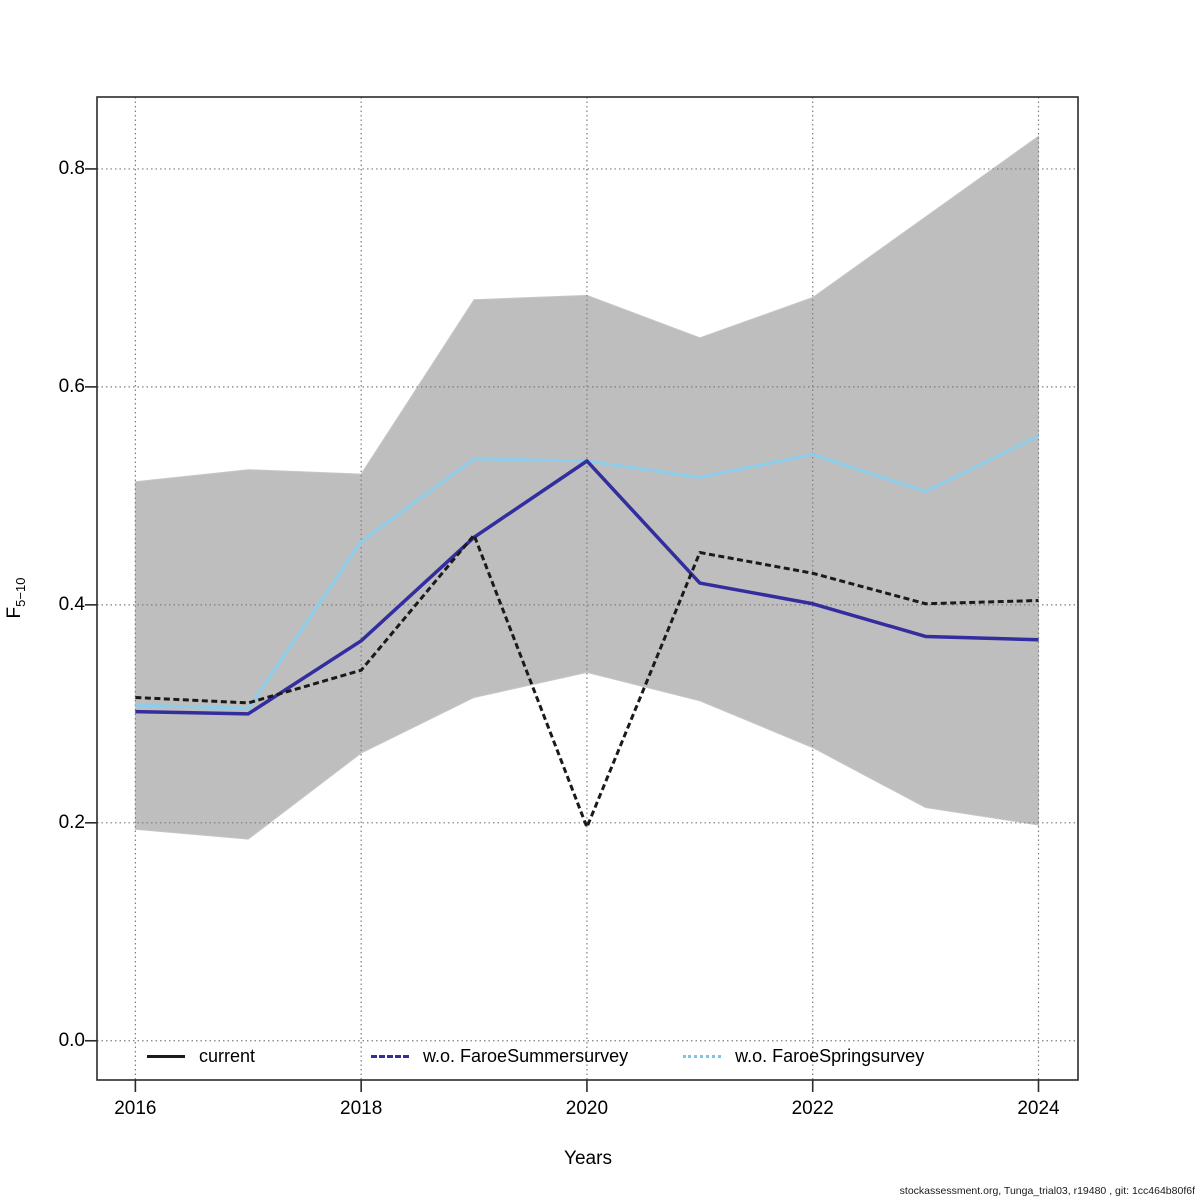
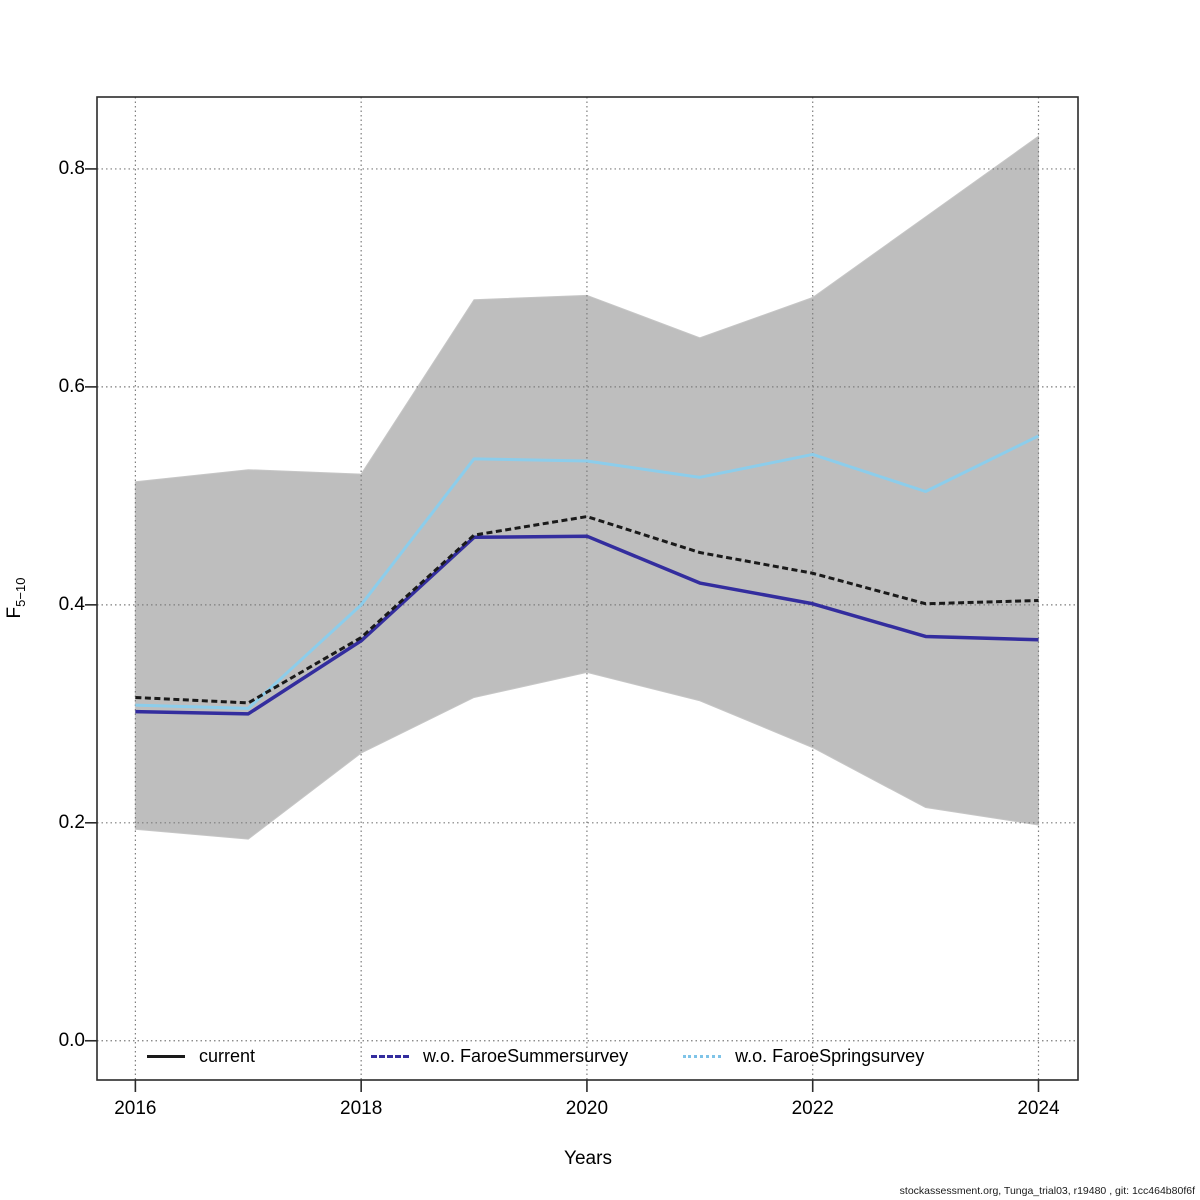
current/2018: 0.340 -> 0.370
w.o. FaroeSpringsurvey/2018: 0.458 -> 0.400
current/2020: 0.196 -> 0.481
w.o. FaroeSummersurvey/2020: 0.532 -> 0.463
